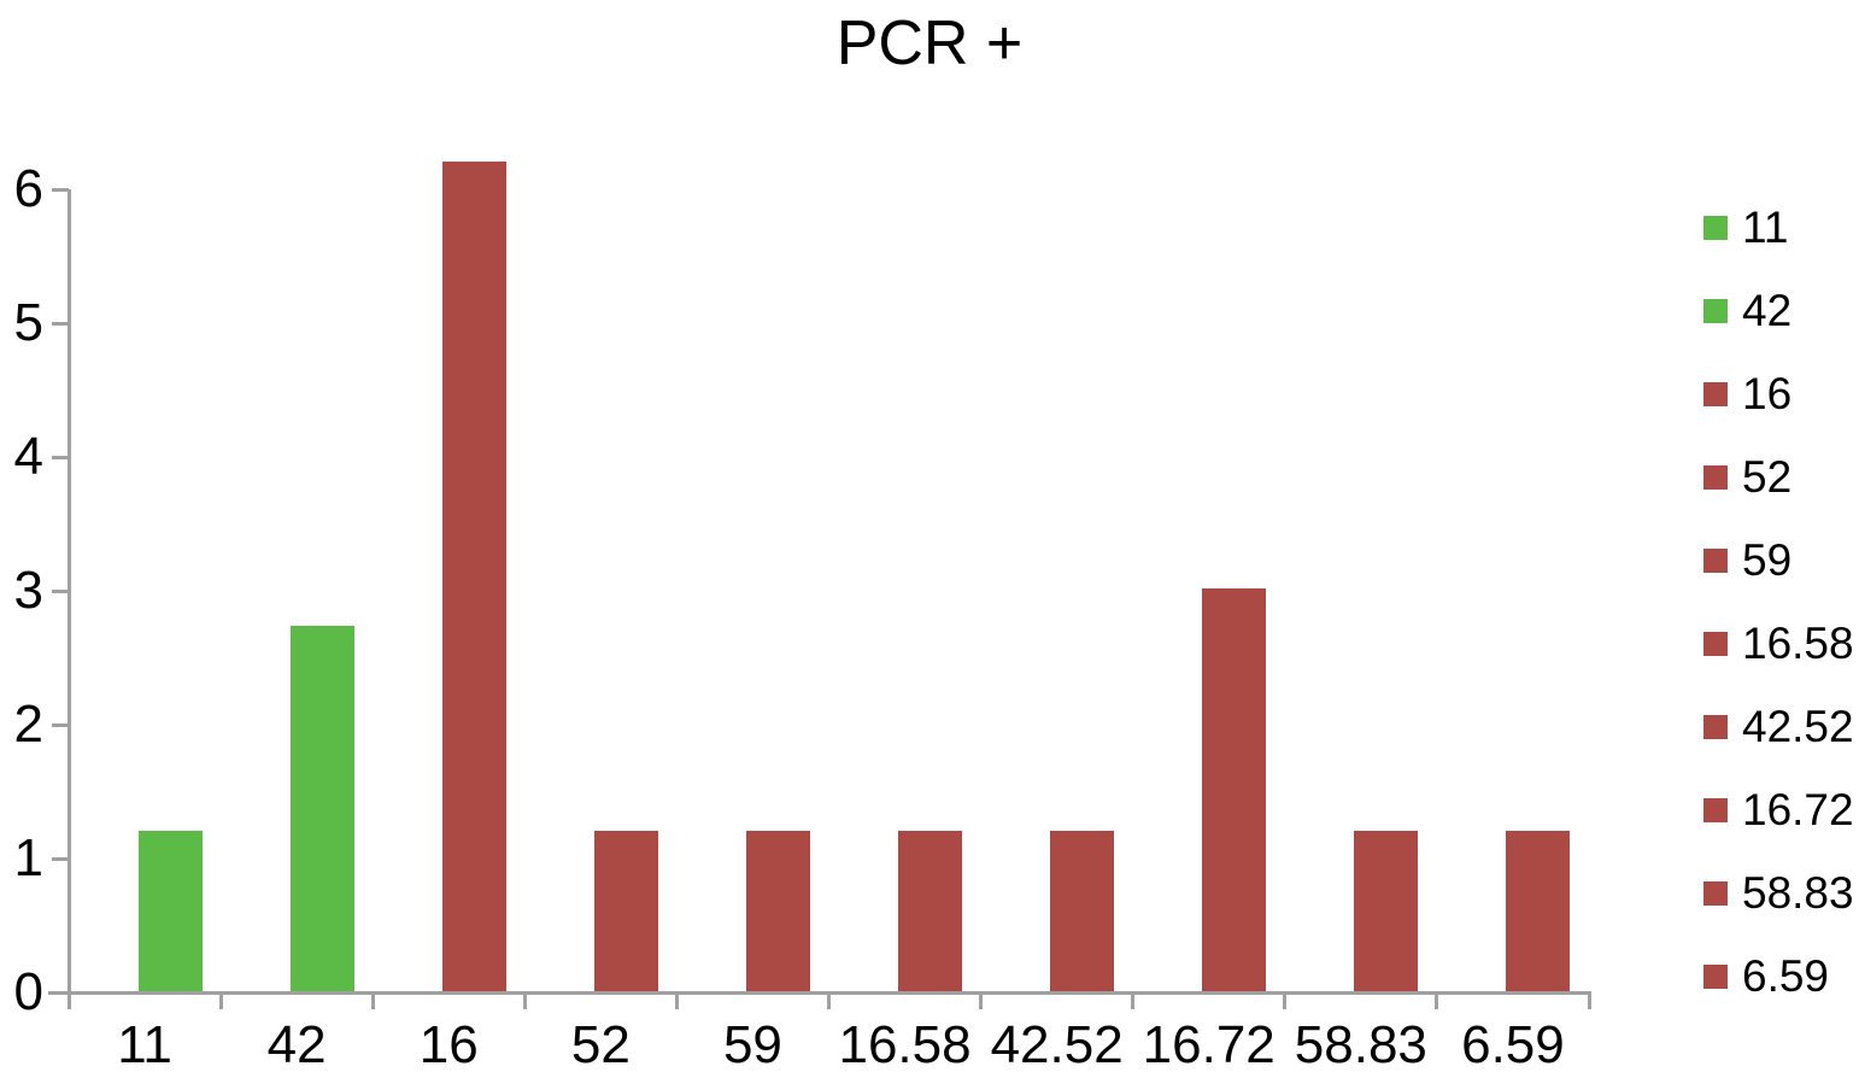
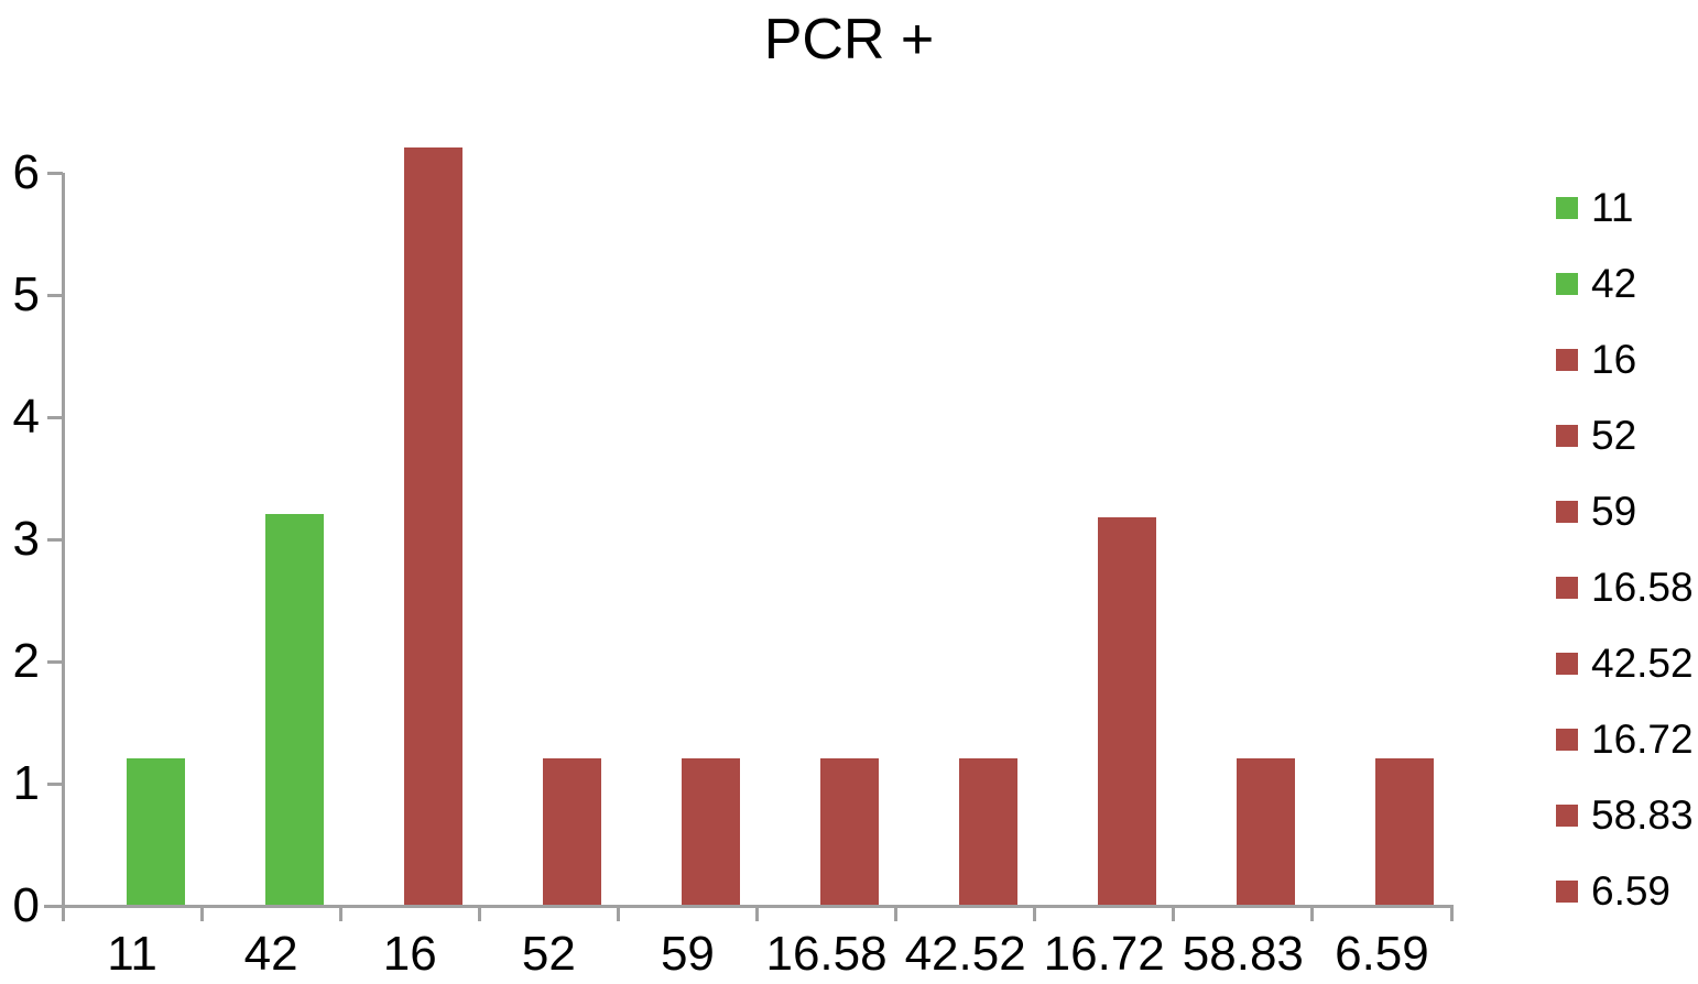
42: 2.73 -> 3.20
16.72: 3.01 -> 3.17
